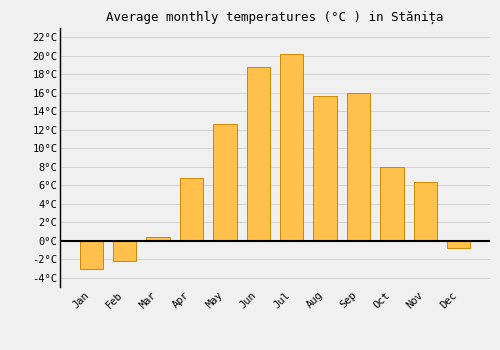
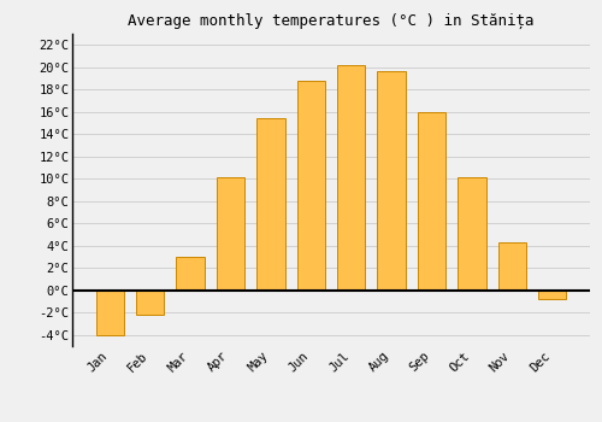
Jan: -3.0°C -> -4.0°C
Mar: 0.4°C -> 3.0°C
Apr: 6.8°C -> 10.1°C
May: 12.6°C -> 15.4°C
Aug: 15.6°C -> 19.7°C
Oct: 8.0°C -> 10.1°C
Nov: 6.4°C -> 4.3°C
